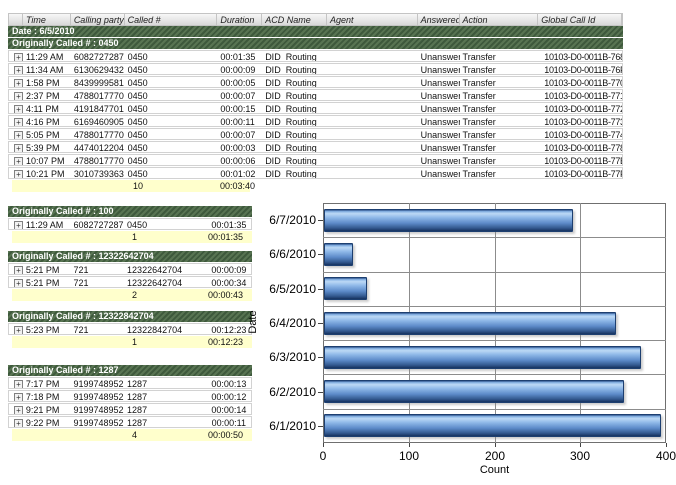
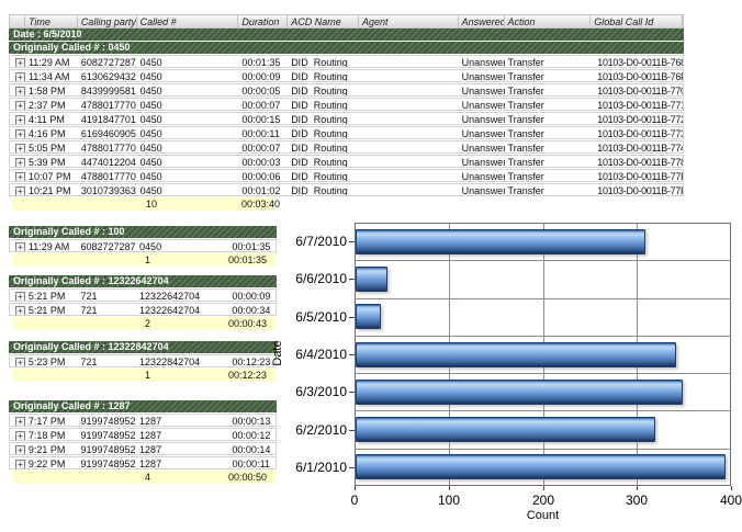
6/7/2010: 290 -> 310
6/5/2010: 50 -> 30
6/3/2010: 370 -> 350
6/2/2010: 350 -> 320
